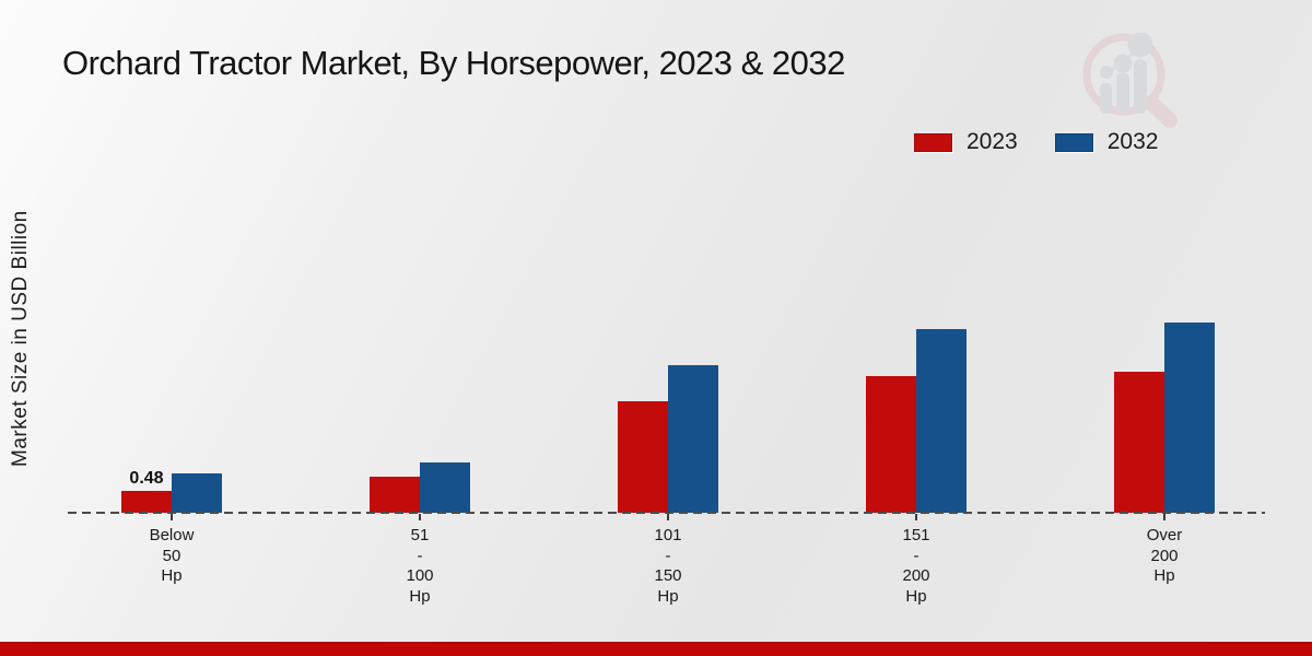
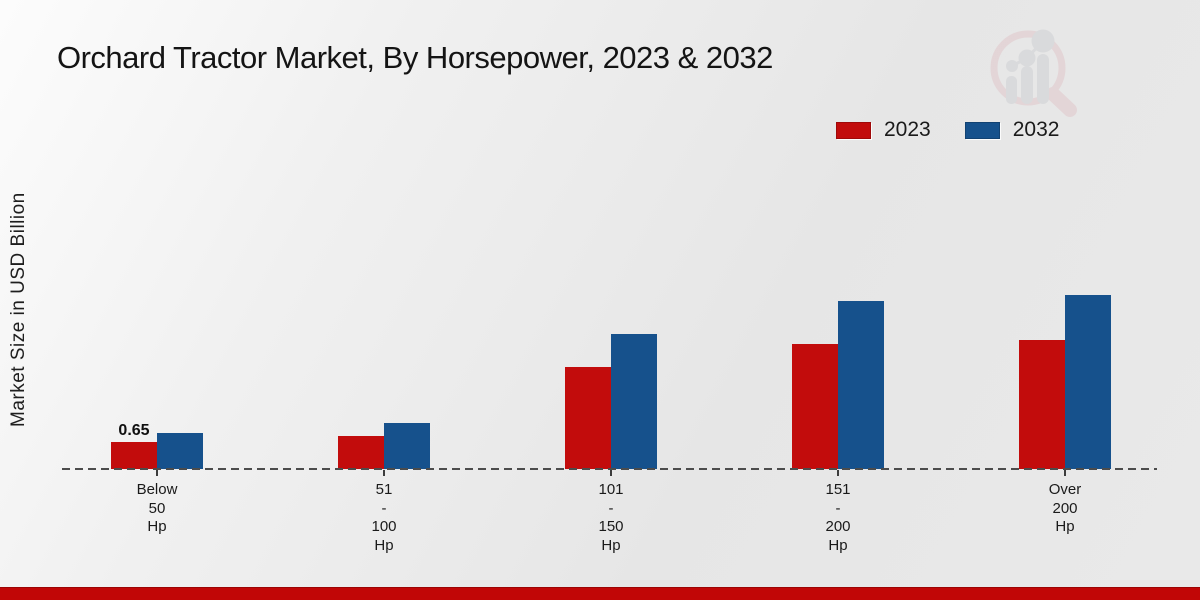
2023/Below 50 Hp: 0.48 -> 0.65
